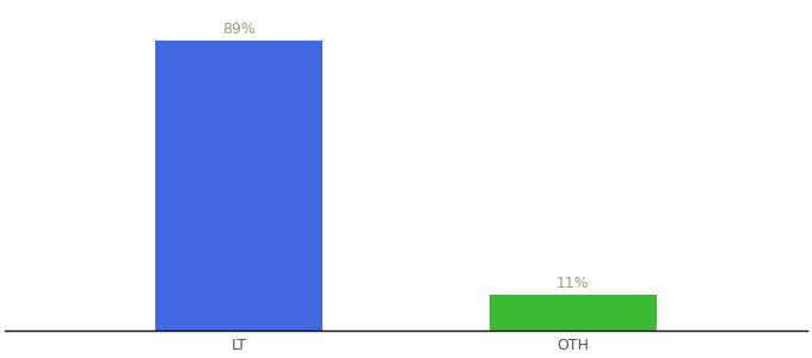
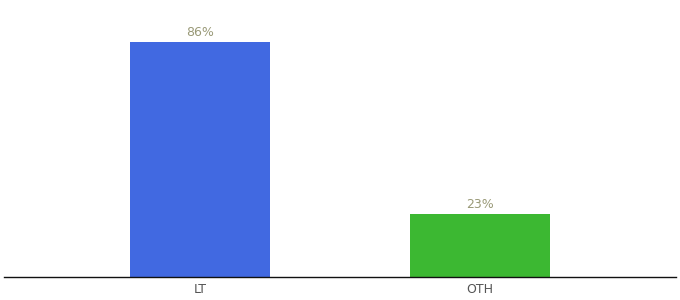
LT: 89% -> 86%
OTH: 11% -> 23%
